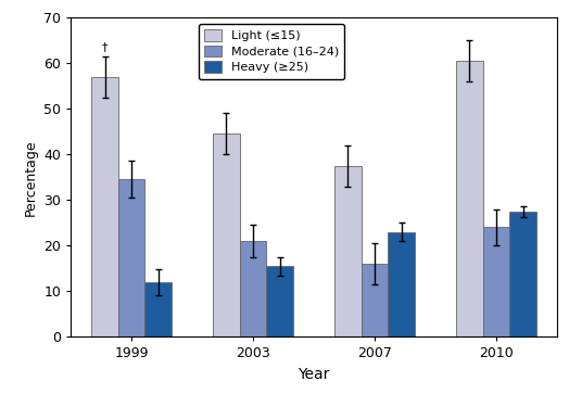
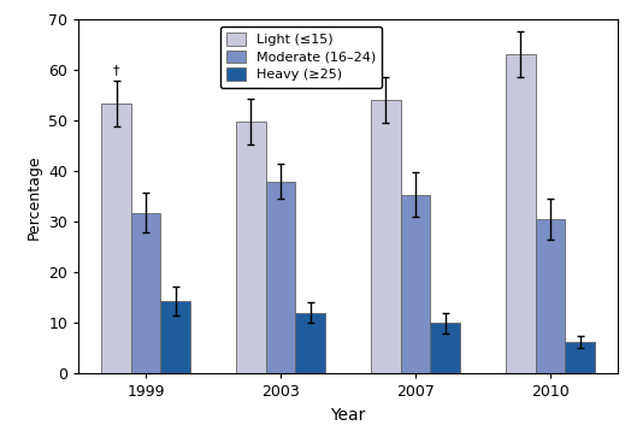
Light (≤15)/1999: 57.0 -> 53.4
Moderate (16–24)/1999: 34.5 -> 31.8
Heavy (≥25)/1999: 12.0 -> 14.3
Light (≤15)/2003: 44.5 -> 49.8
Moderate (16–24)/2003: 21.0 -> 38.0
Heavy (≥25)/2003: 15.5 -> 12.0
Light (≤15)/2007: 37.5 -> 54.1
Moderate (16–24)/2007: 16.0 -> 35.4
Heavy (≥25)/2007: 23.0 -> 10.0
Light (≤15)/2010: 60.5 -> 63.2
Moderate (16–24)/2010: 24.0 -> 30.5
Heavy (≥25)/2010: 27.5 -> 6.3
